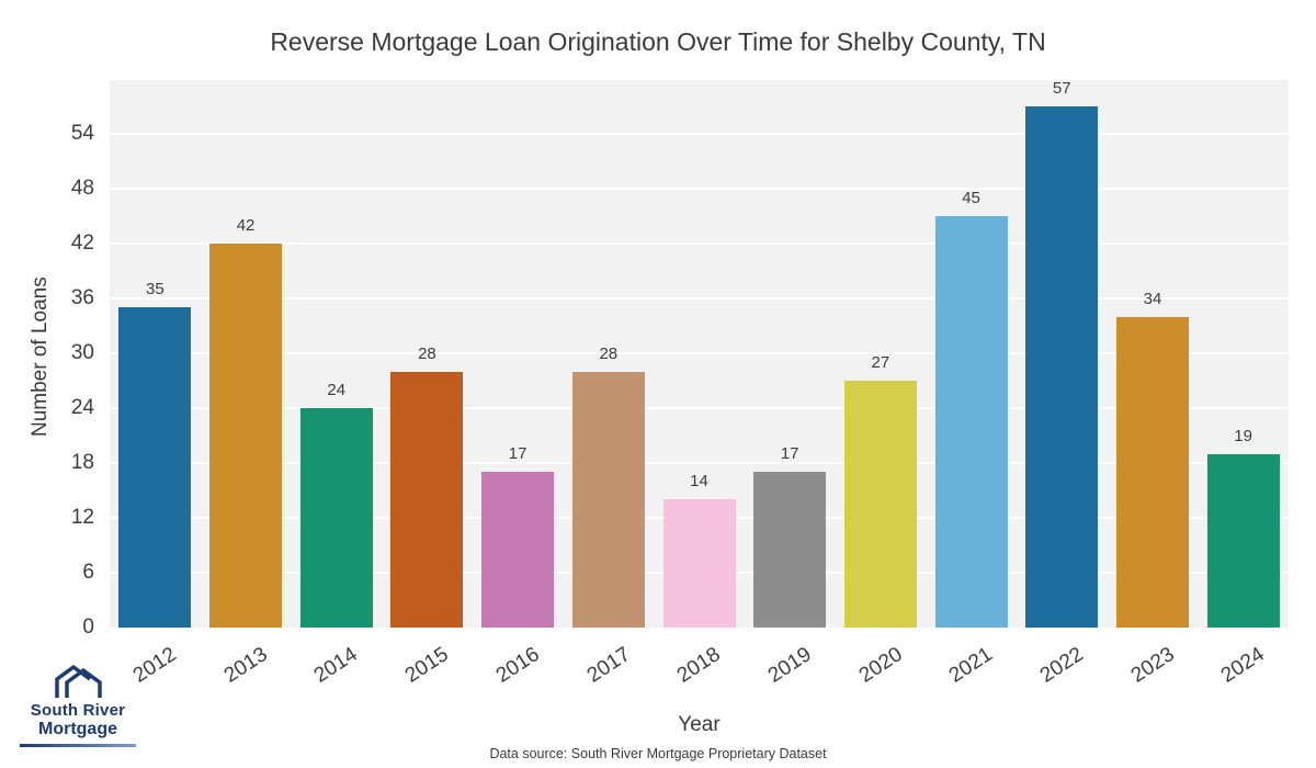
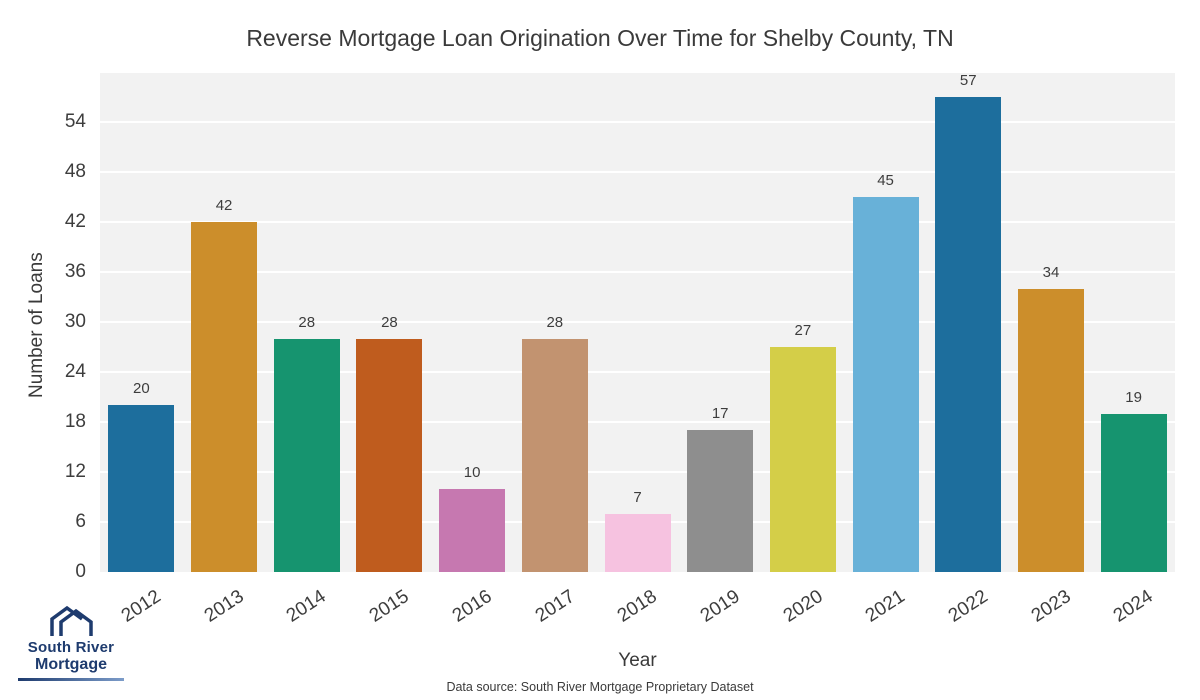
2012: 35 -> 20
2014: 24 -> 28
2016: 17 -> 10
2018: 14 -> 7
